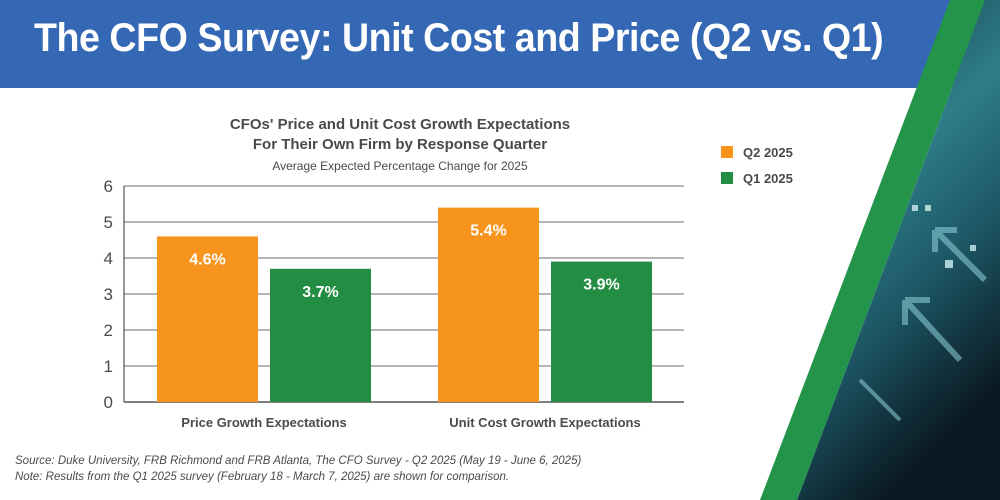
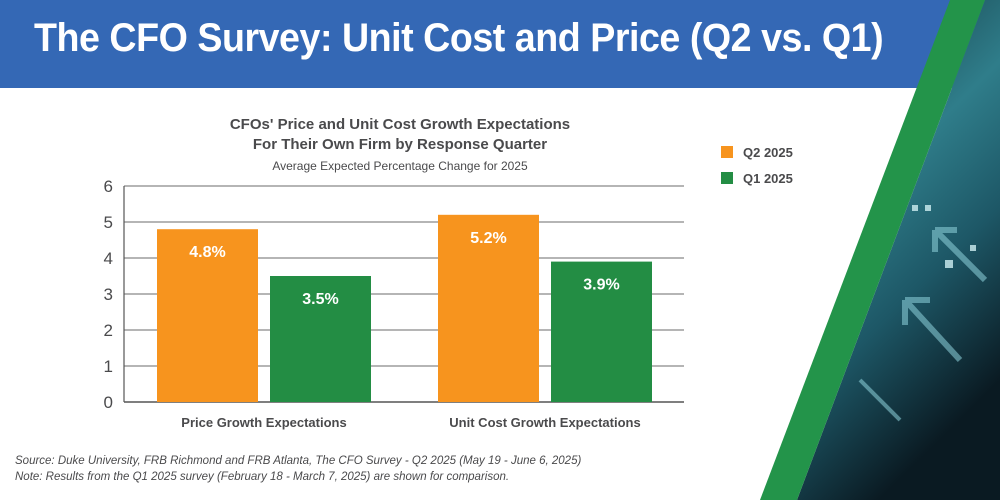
Q2 2025/Price Growth Expectations: 4.6% -> 4.8%
Q1 2025/Price Growth Expectations: 3.7% -> 3.5%
Q2 2025/Unit Cost Growth Expectations: 5.4% -> 5.2%
